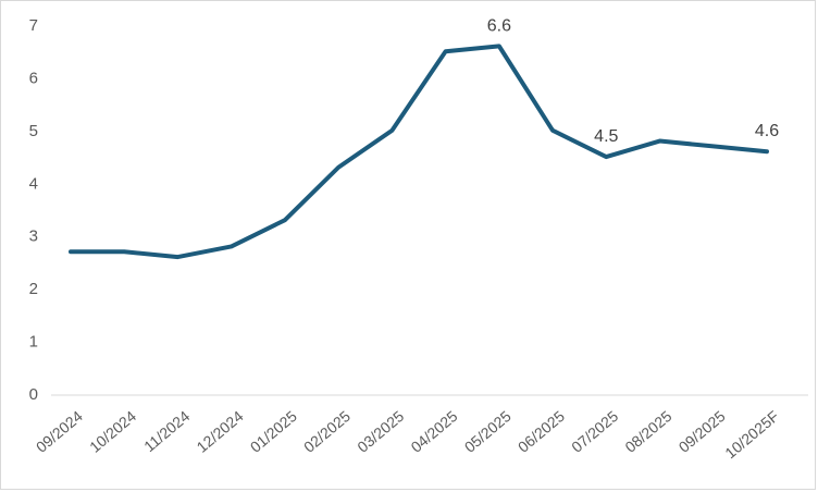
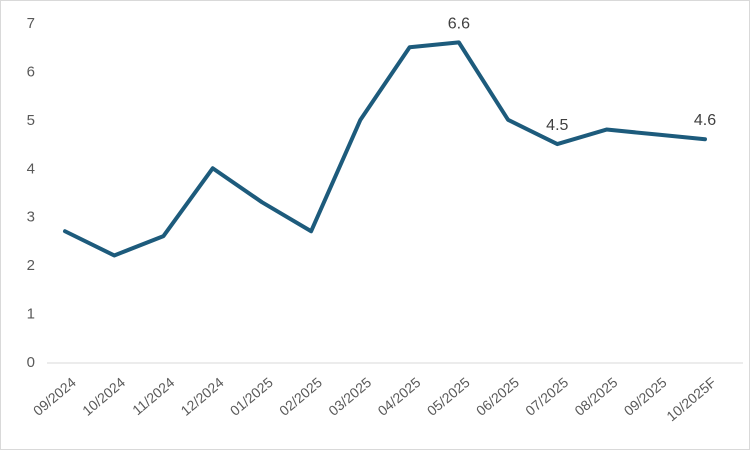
10/2024: 2.7 -> 2.2
12/2024: 2.8 -> 4.0
02/2025: 4.3 -> 2.7
